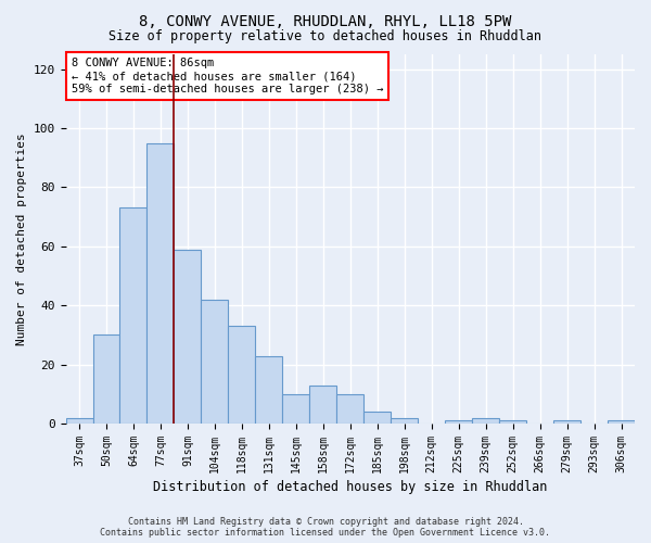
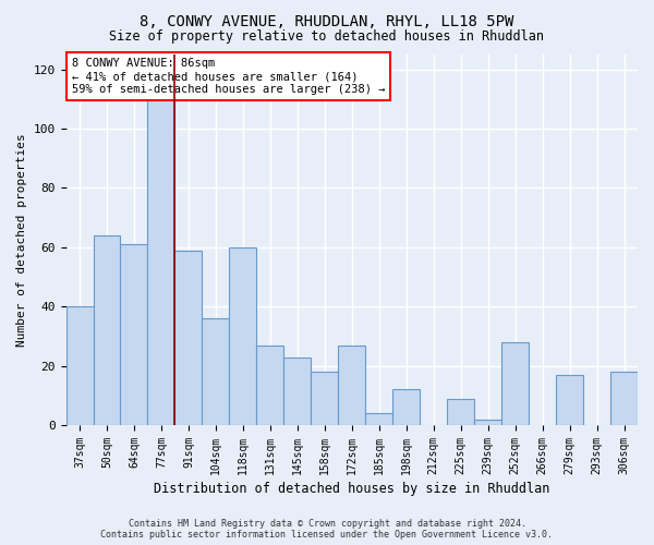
37sqm: 2 -> 40
50sqm: 30 -> 64
64sqm: 73 -> 61
77sqm: 95 -> 110
104sqm: 42 -> 36
118sqm: 33 -> 60
131sqm: 23 -> 27
145sqm: 10 -> 23
158sqm: 13 -> 18
172sqm: 10 -> 27
198sqm: 2 -> 12
225sqm: 1 -> 9
252sqm: 1 -> 28
279sqm: 1 -> 17
306sqm: 1 -> 18
